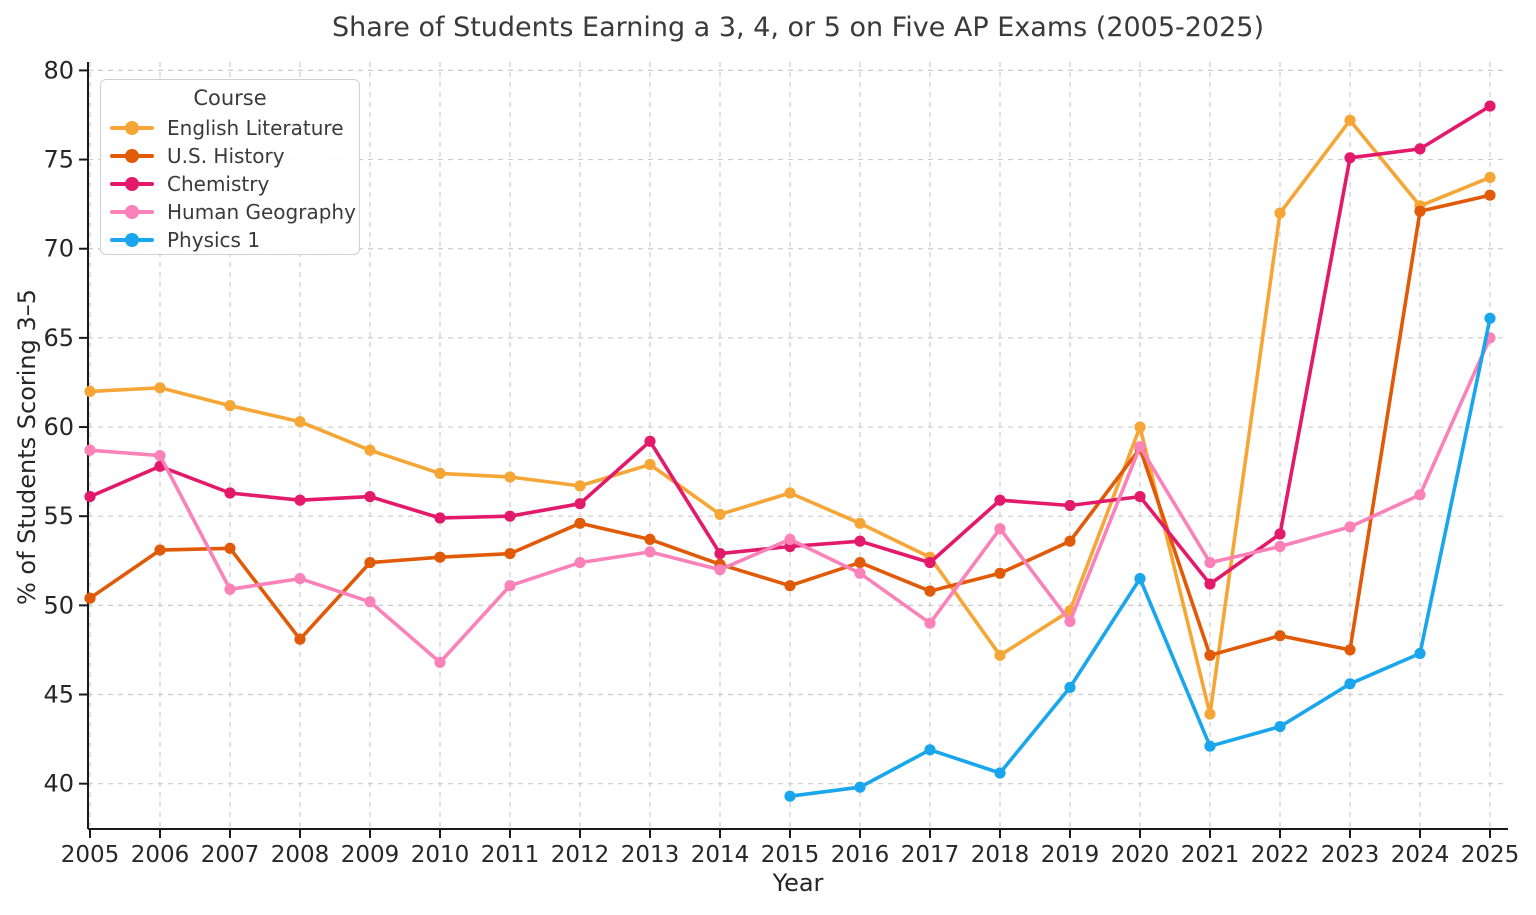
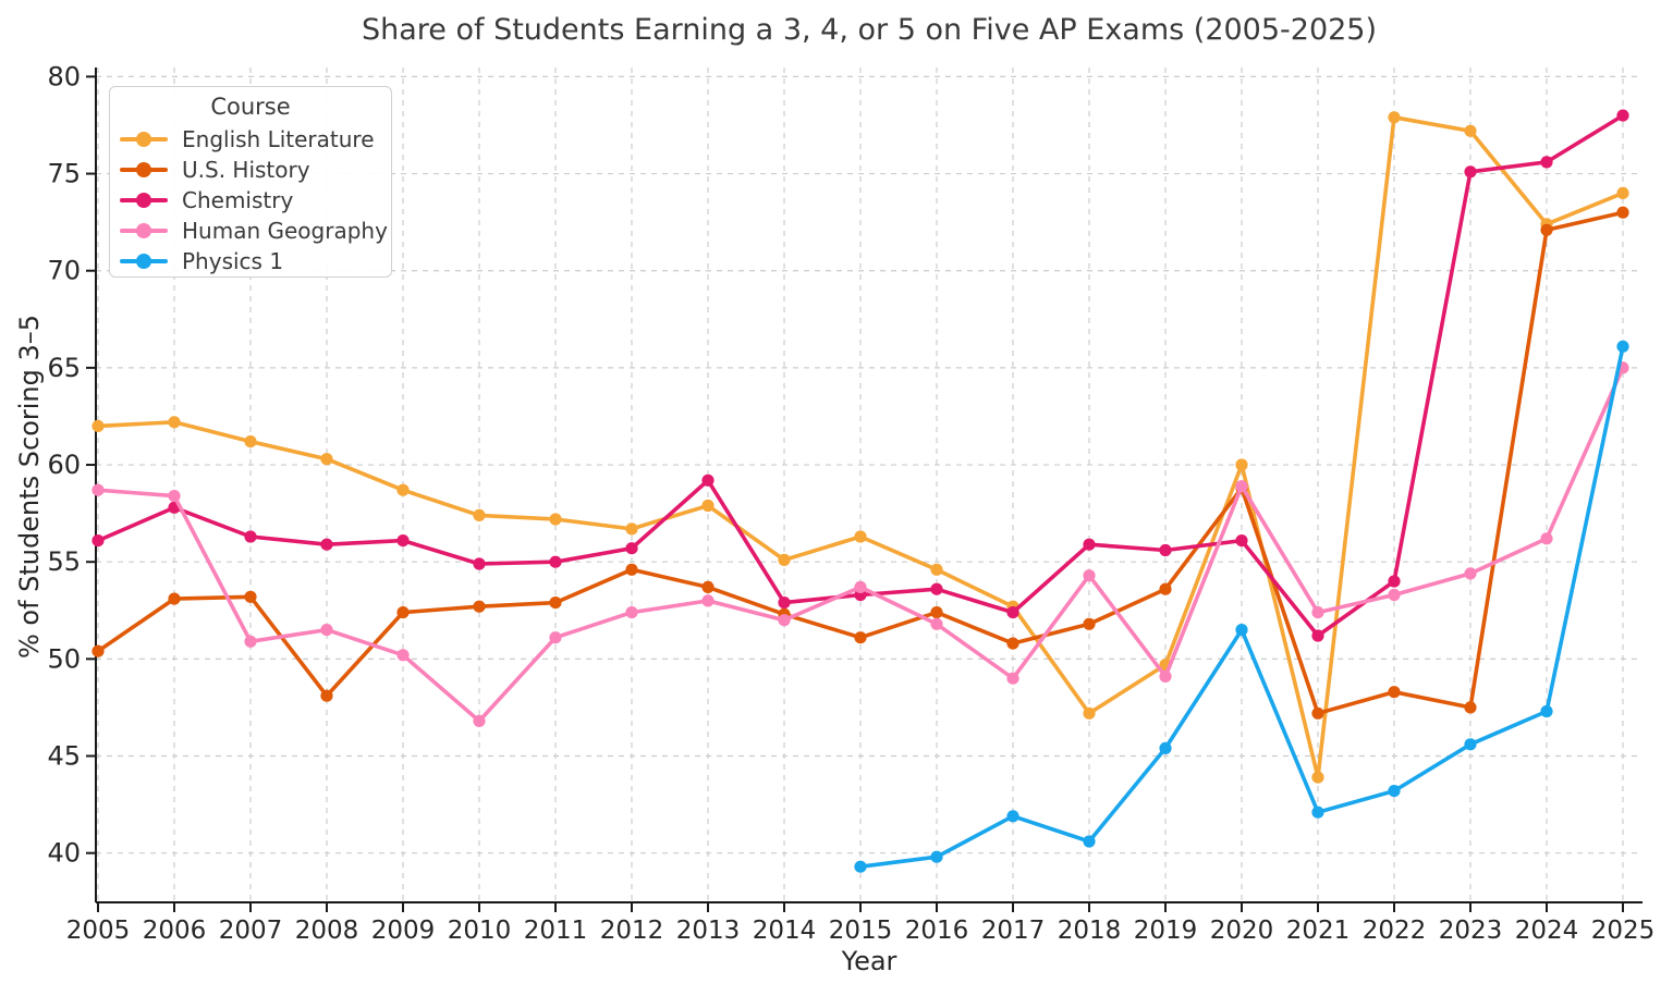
English Literature/2022: 72.0 -> 77.9
